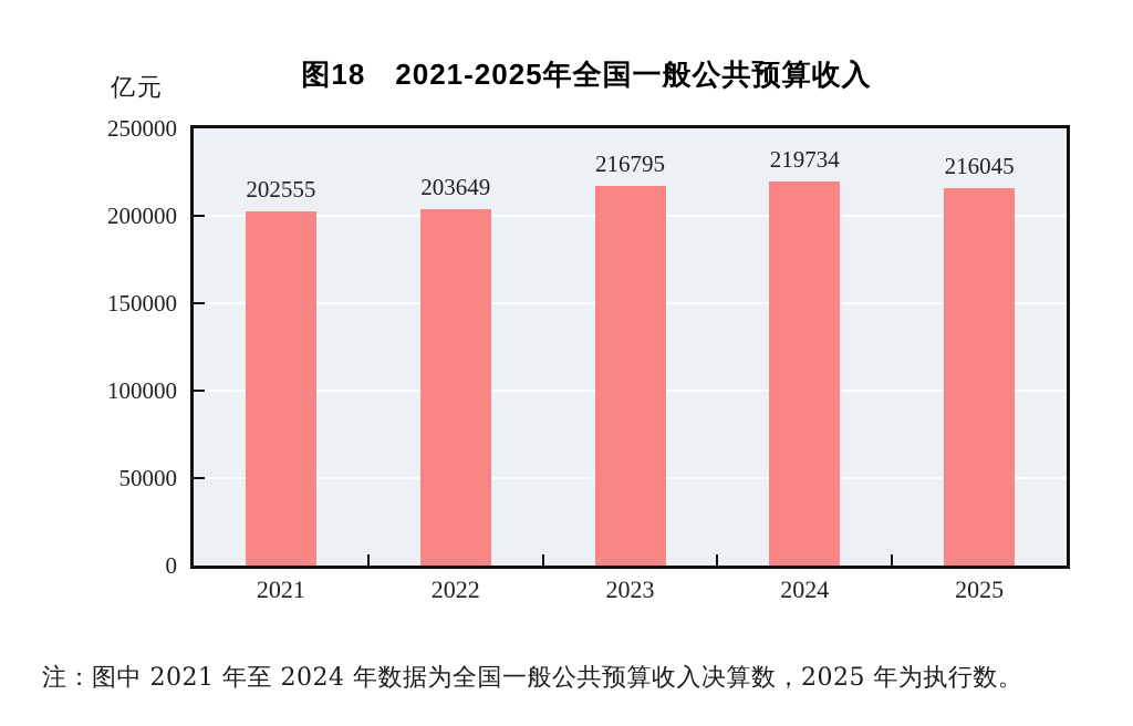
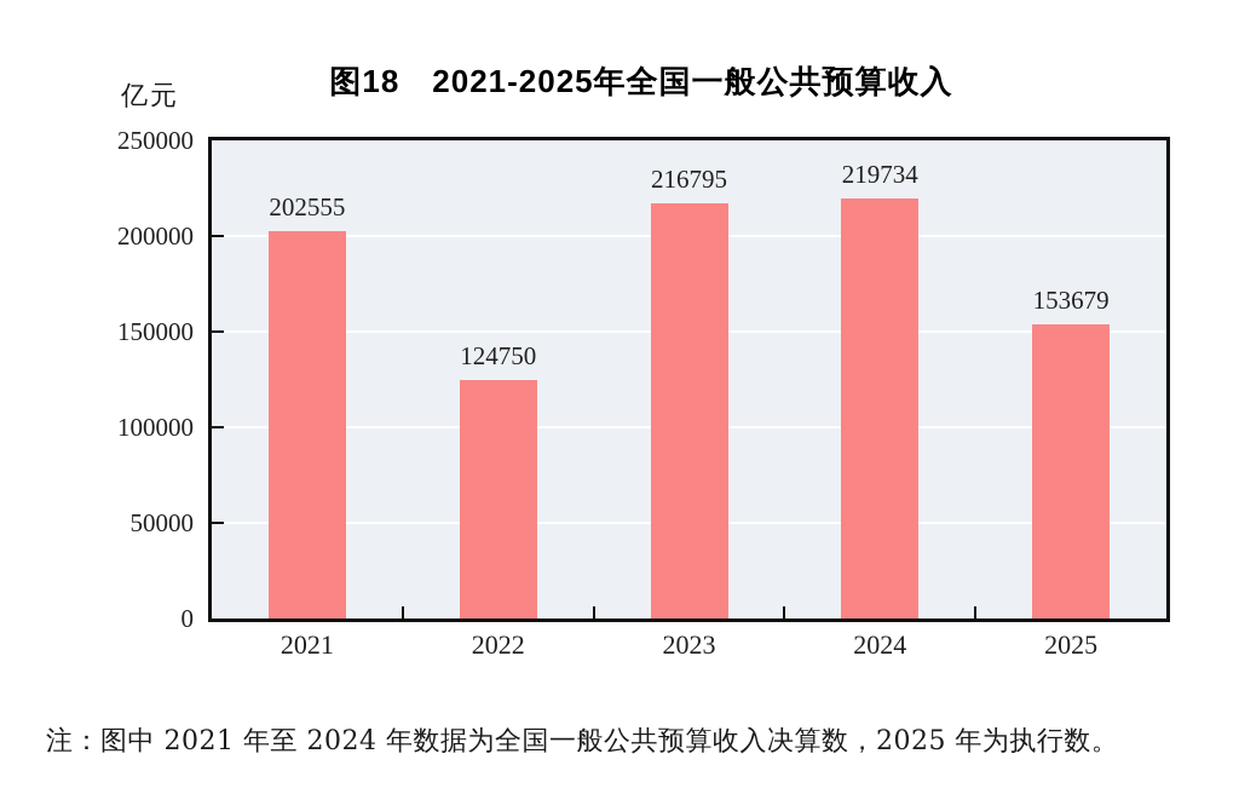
2022: 203649 -> 124750
2025: 216045 -> 153679
